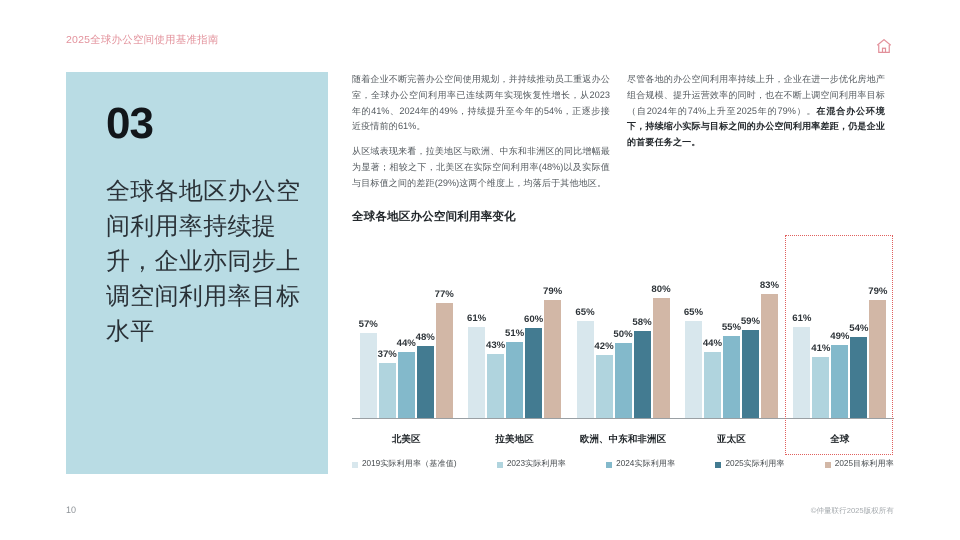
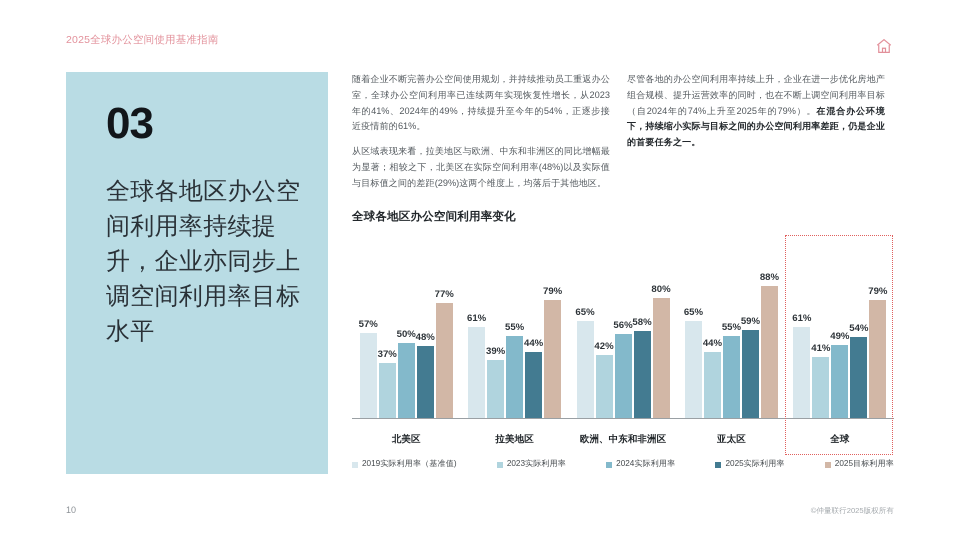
2024实际利用率/北美区: 44% -> 50%
2023实际利用率/拉美地区: 43% -> 39%
2024实际利用率/拉美地区: 51% -> 55%
2025实际利用率/拉美地区: 60% -> 44%
2024实际利用率/欧洲、中东和非洲区: 50% -> 56%
2025目标利用率/亚太区: 83% -> 88%
